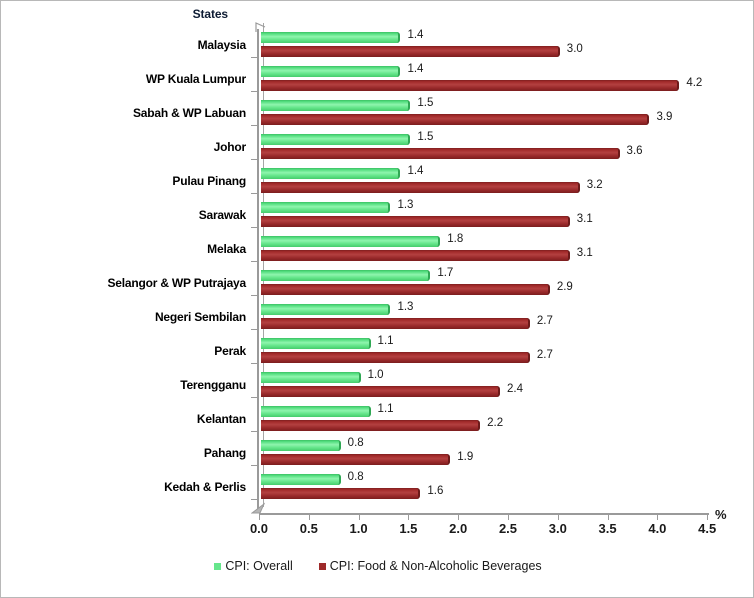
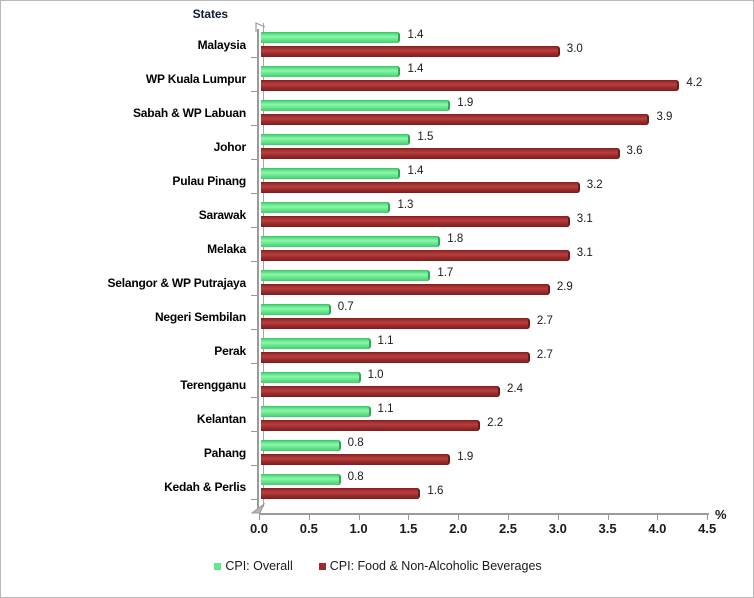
CPI: Overall/Sabah & WP Labuan: 1.5 -> 1.9
CPI: Overall/Negeri Sembilan: 1.3 -> 0.7
